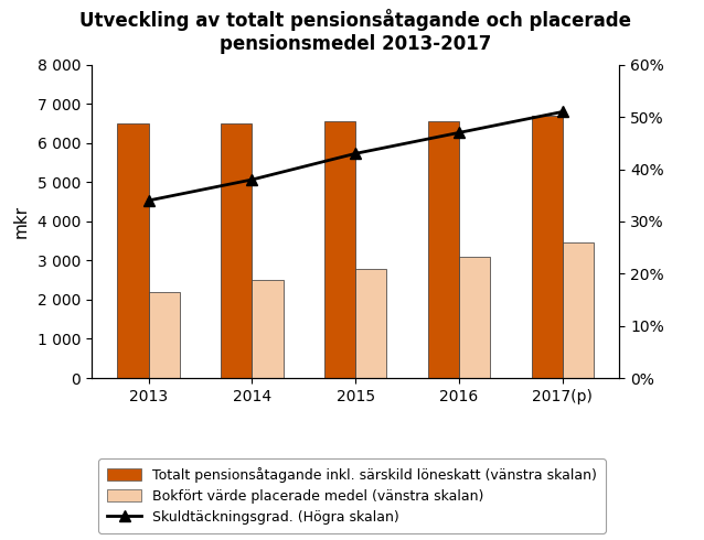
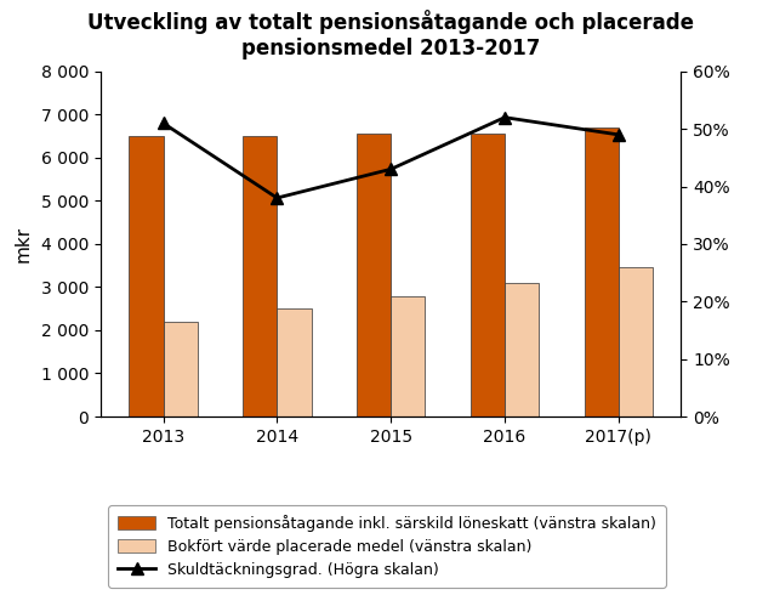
Skuldtäckningsgrad. (Högra skalan)/2013: 34% -> 51%
Skuldtäckningsgrad. (Högra skalan)/2016: 47% -> 52%
Skuldtäckningsgrad. (Högra skalan)/2017(p): 51% -> 49%
